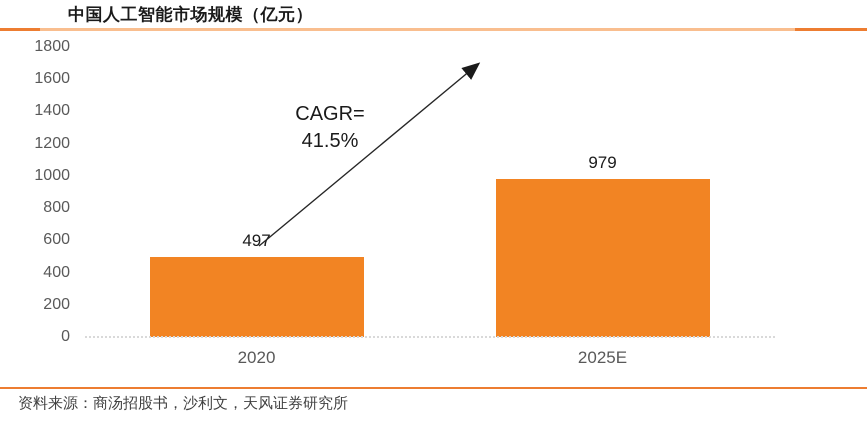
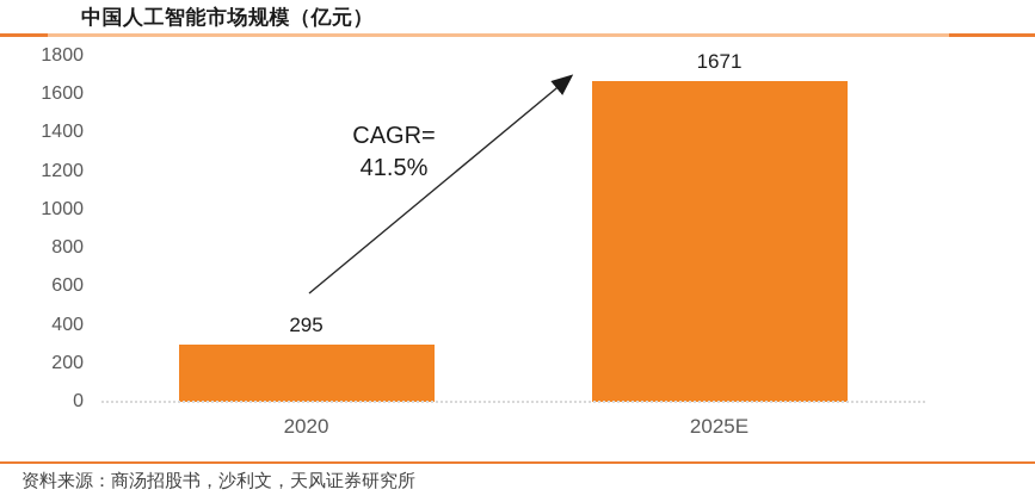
2020: 497 -> 295
2025E: 979 -> 1671
